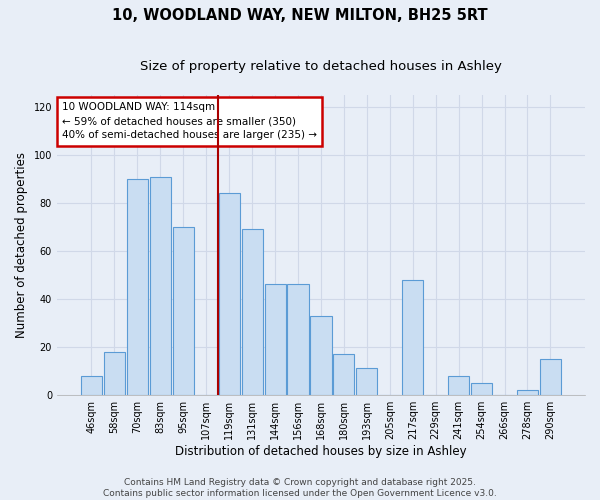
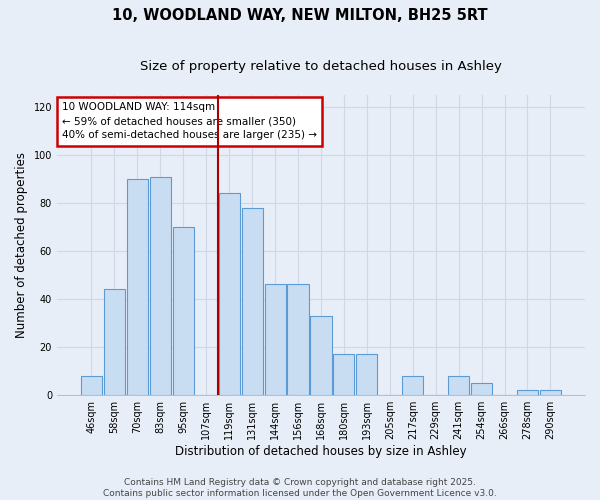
58sqm: 18 -> 44
131sqm: 69 -> 78
193sqm: 11 -> 17
217sqm: 48 -> 8
290sqm: 15 -> 2
